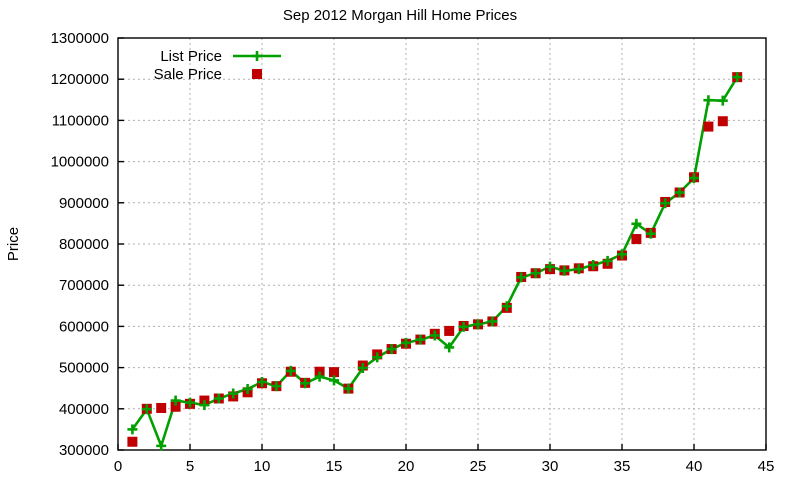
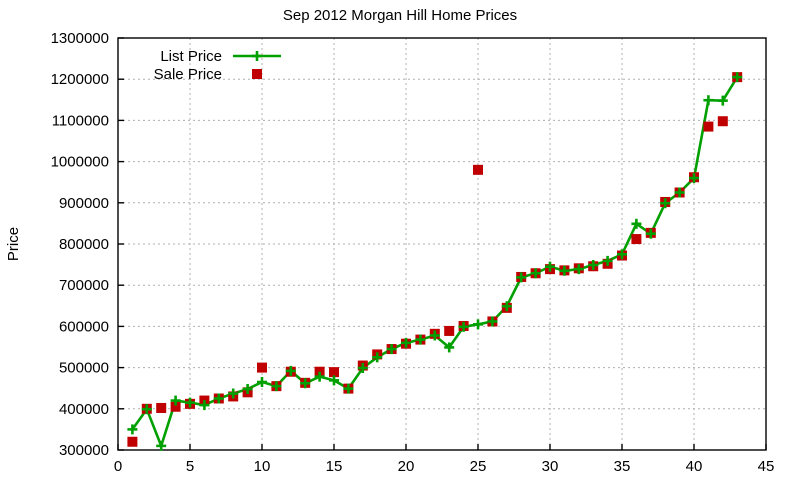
Sale Price/10: 460000 -> 500000
Sale Price/25: 600000 -> 980000
